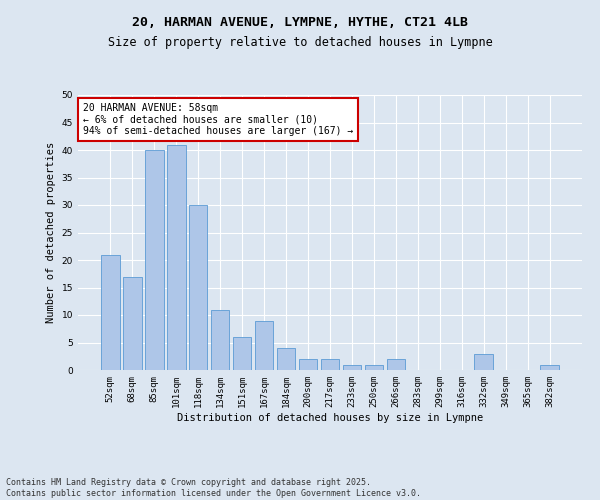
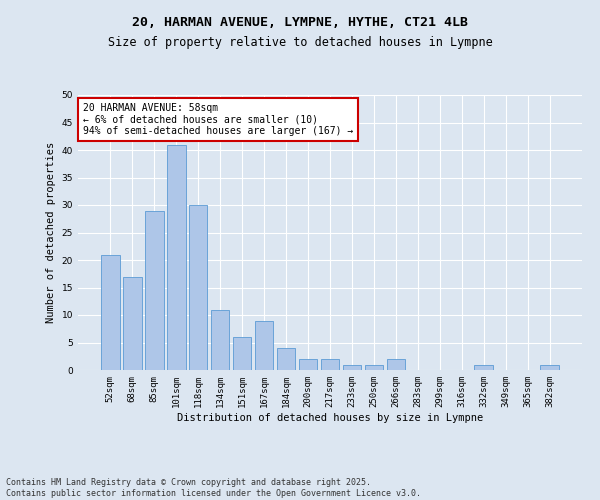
85sqm: 40 -> 29
332sqm: 3 -> 1
